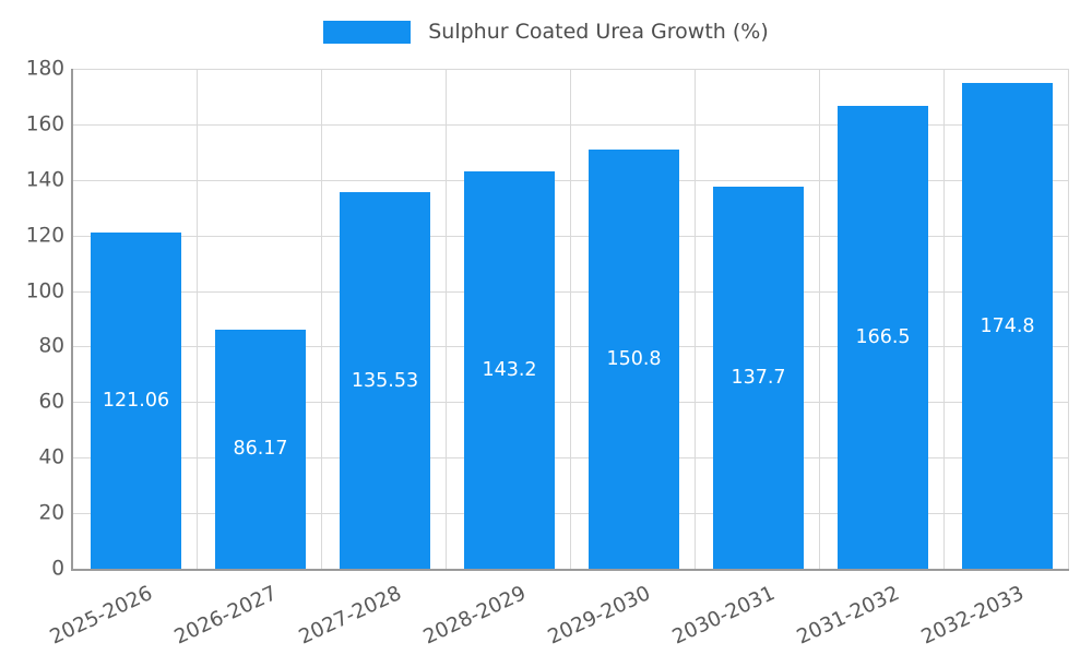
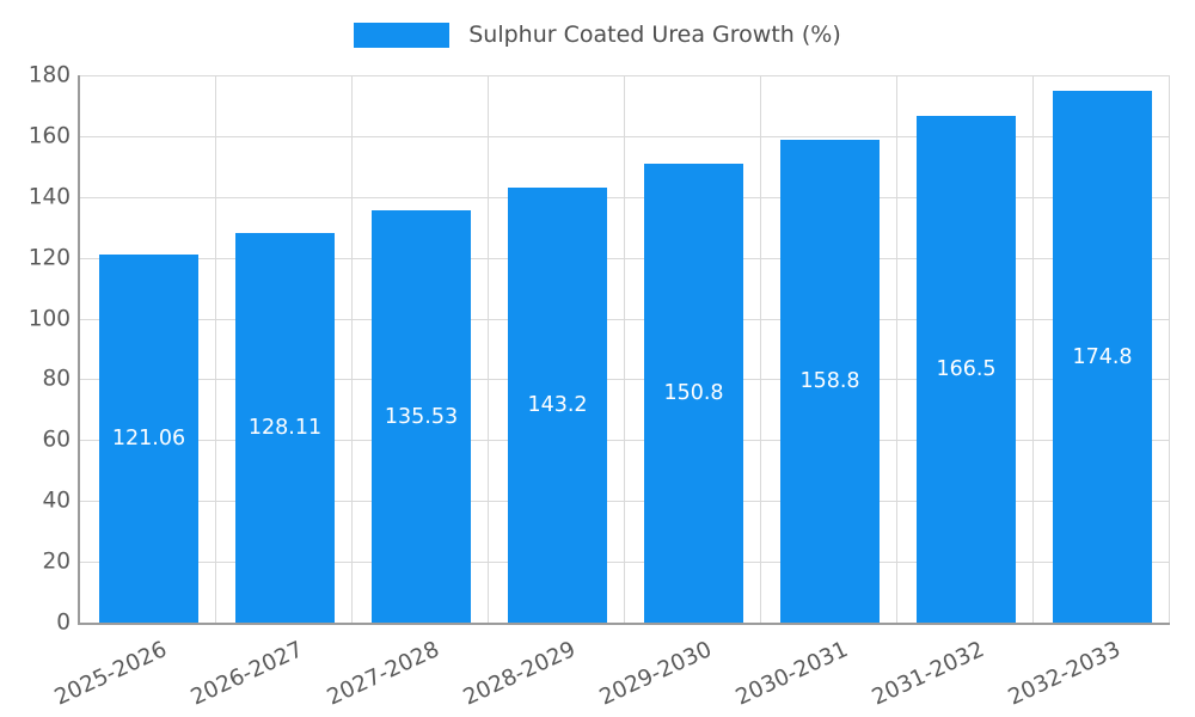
2026-2027: 86.17 -> 128.11
2030-2031: 137.7 -> 158.8
